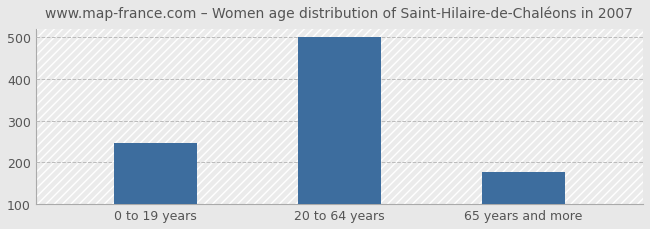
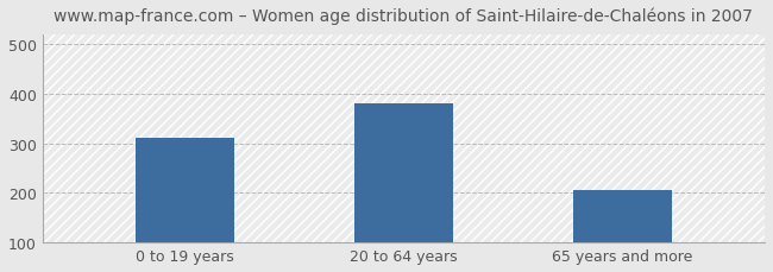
0 to 19 years: 247 -> 310
20 to 64 years: 500 -> 380
65 years and more: 178 -> 205
